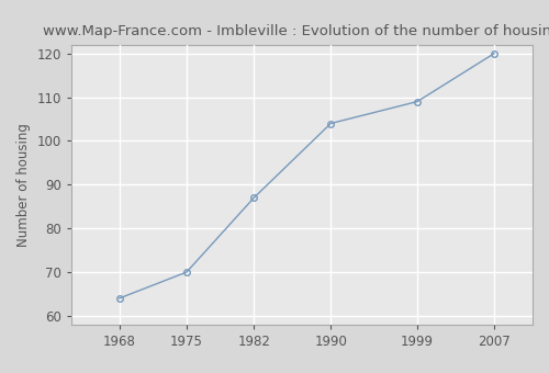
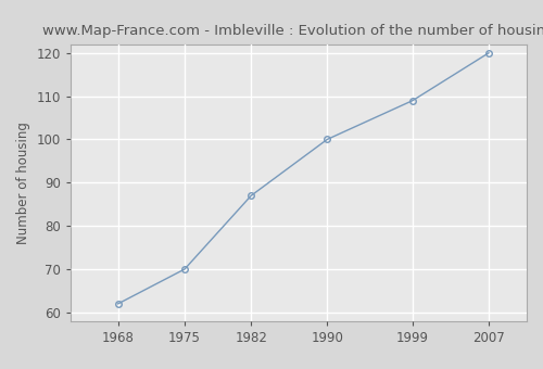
1968: 64 -> 62
1990: 104 -> 100
